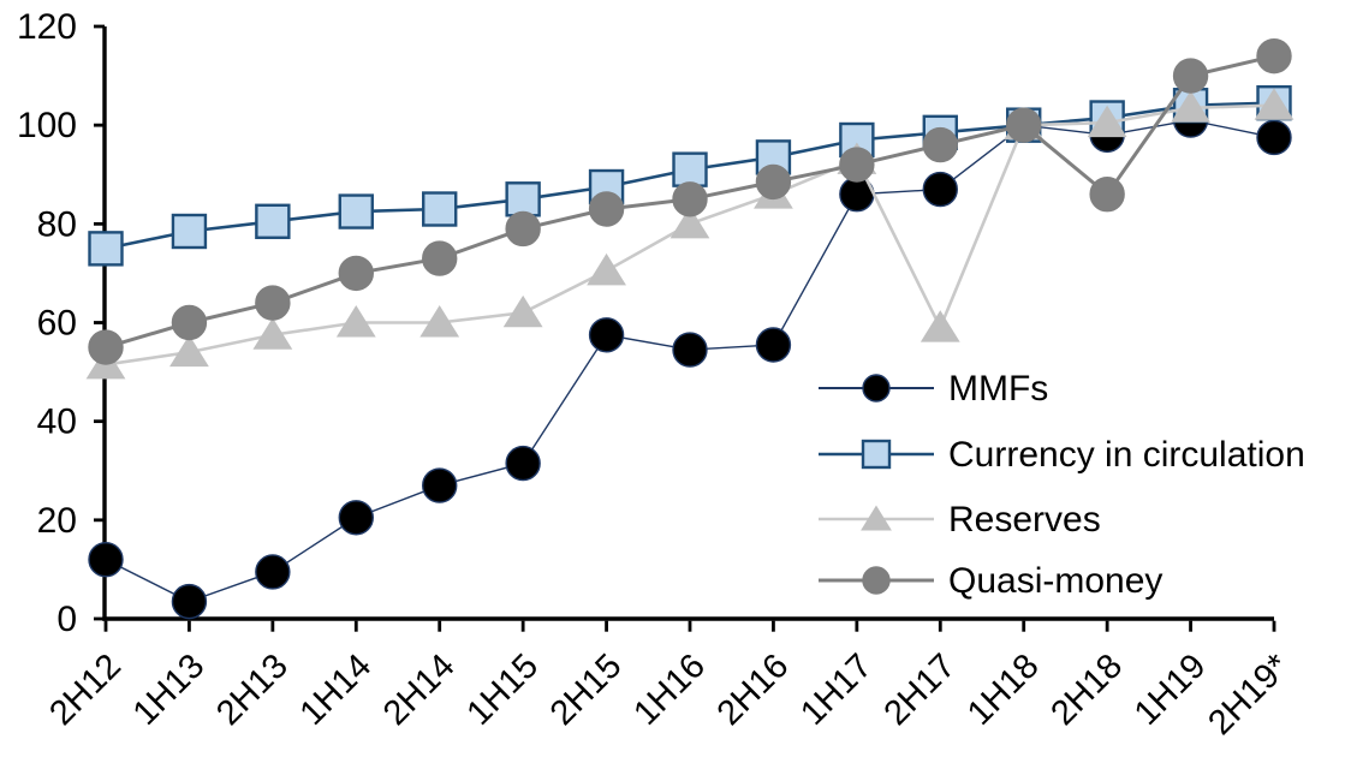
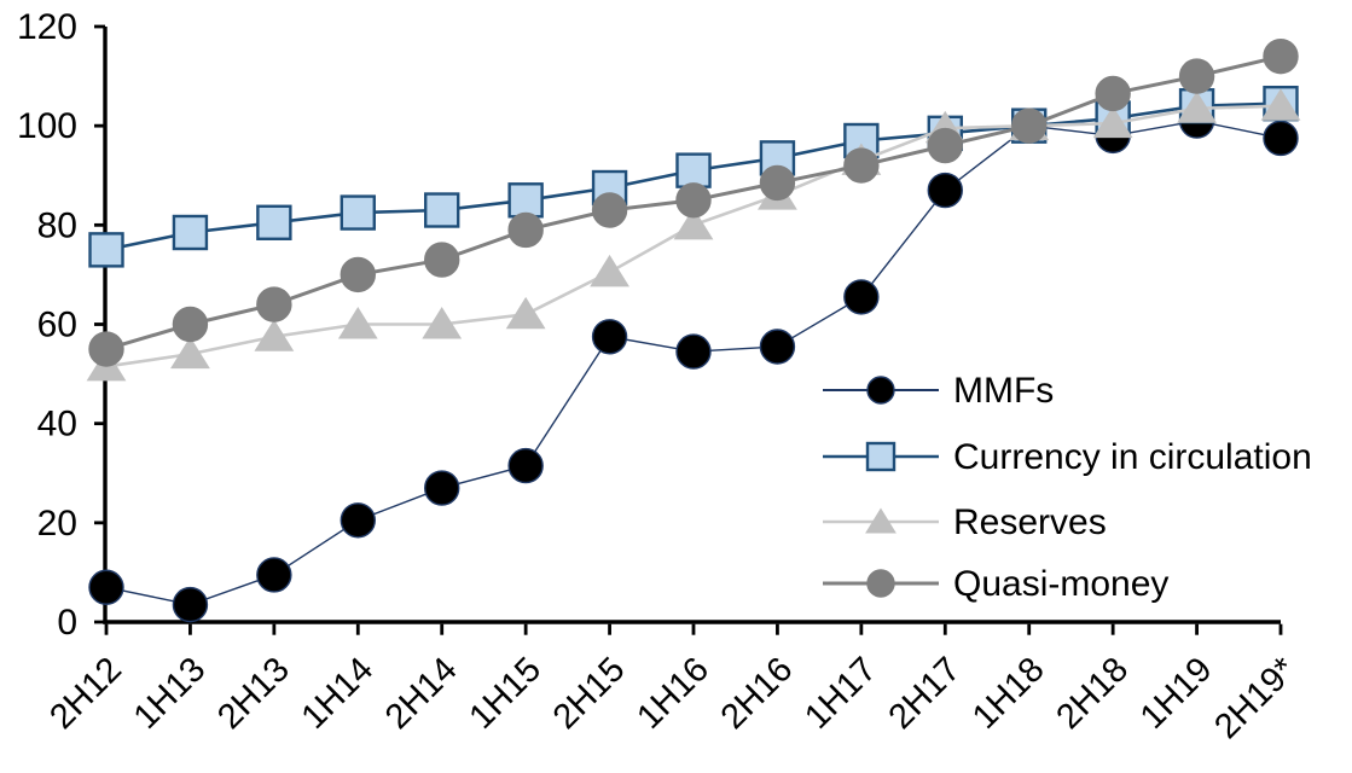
MMFs/2H12: 12 -> 7
MMFs/1H17: 86 -> 66
Reserves/2H17: 59 -> 100
Quasi-money/2H18: 86 -> 106
